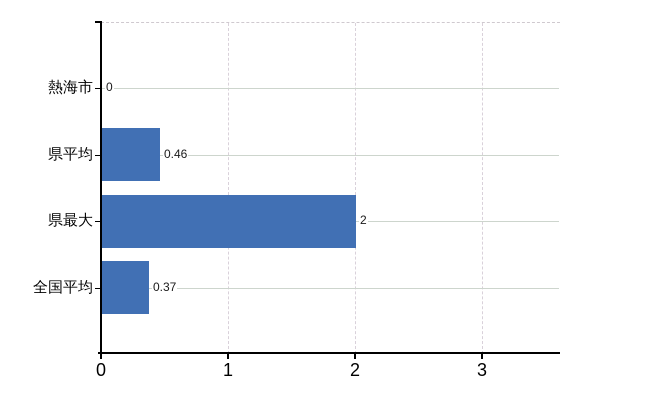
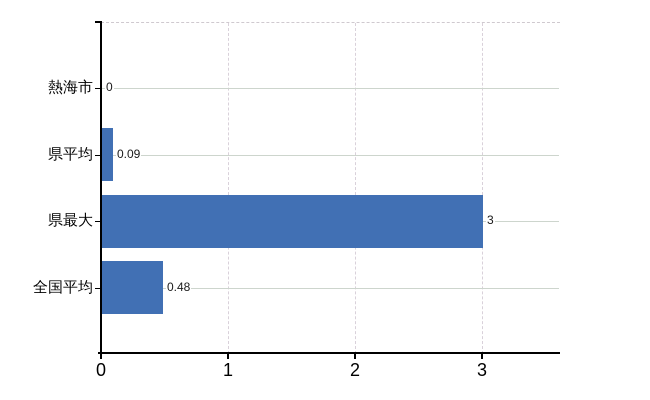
県平均: 0.46 -> 0.09
県最大: 2 -> 3
全国平均: 0.37 -> 0.48
